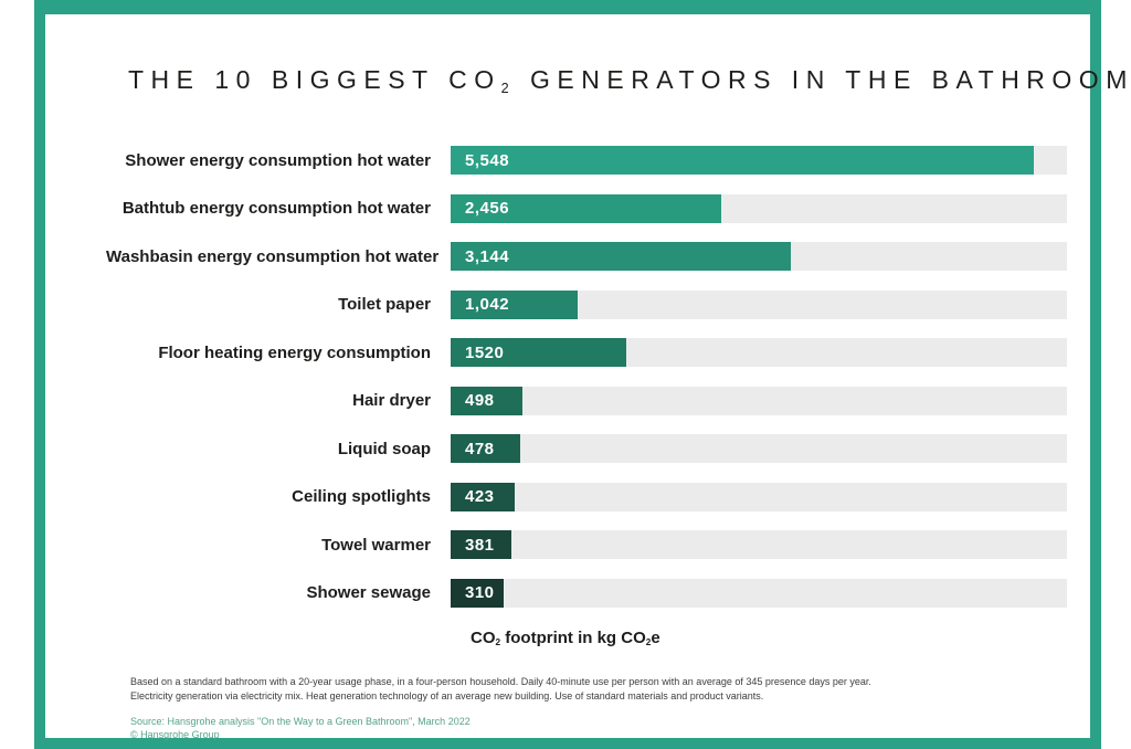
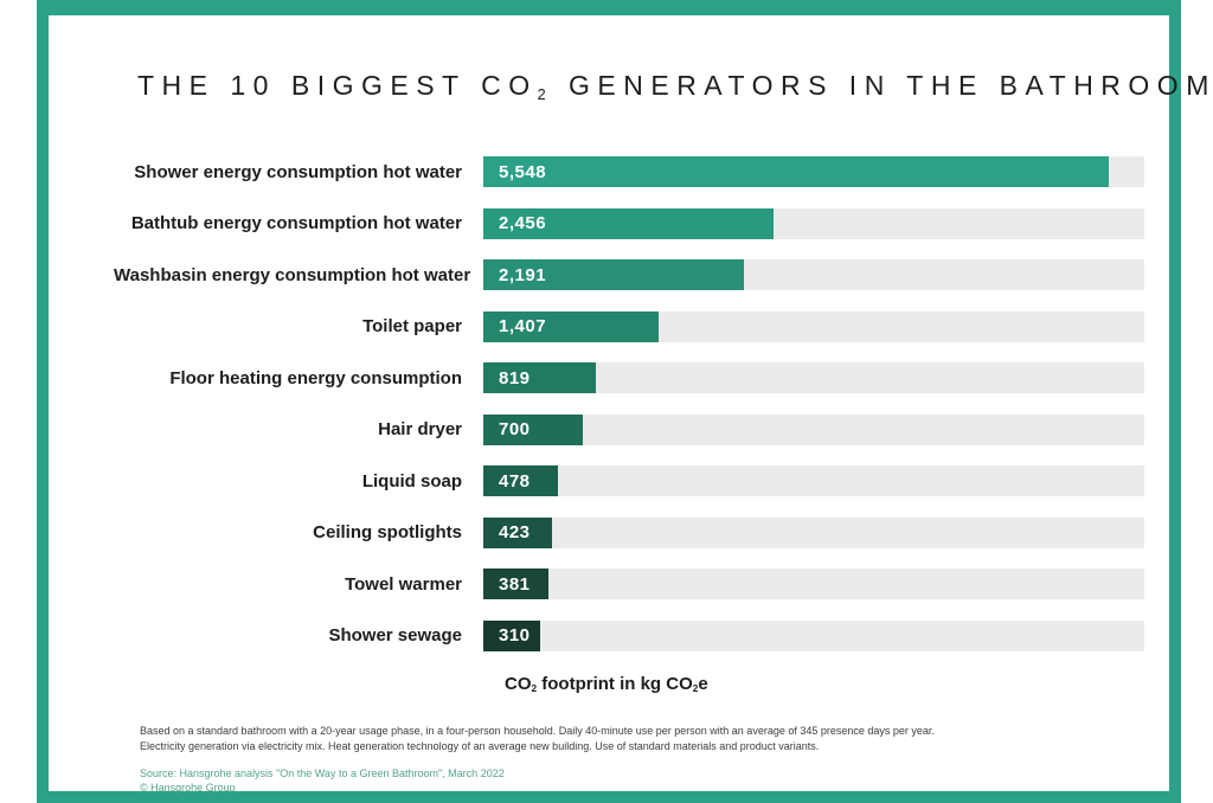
Washbasin energy consumption hot water: 3,144 -> 2,191
Toilet paper: 1,042 -> 1,407
Floor heating energy consumption: 1520 -> 819
Hair dryer: 498 -> 700
